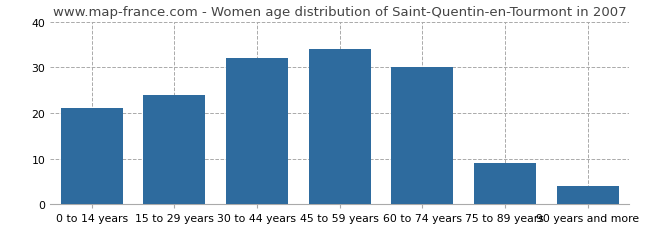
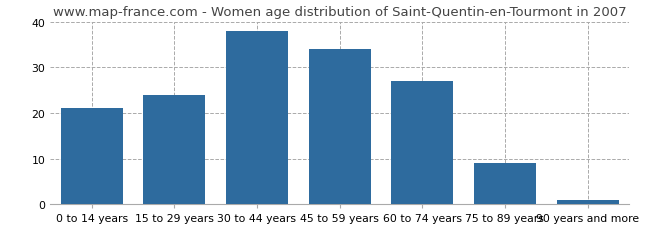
30 to 44 years: 32 -> 38
60 to 74 years: 30 -> 27
90 years and more: 4 -> 1
